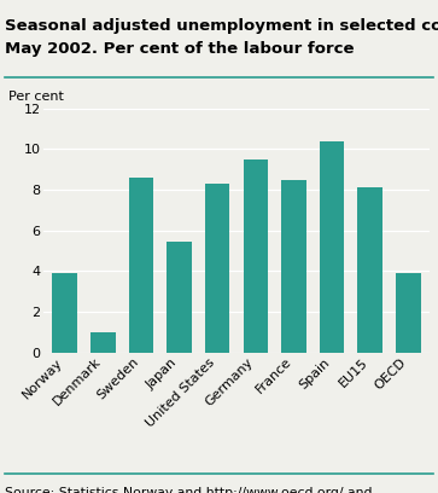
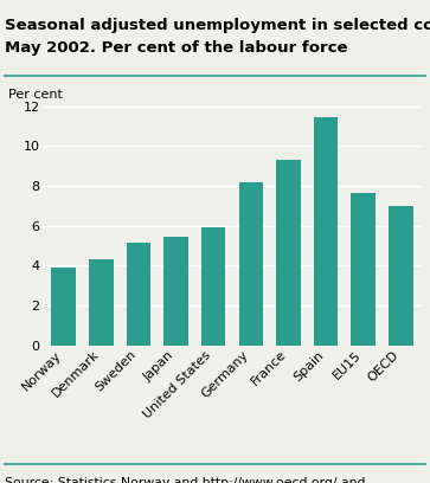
Denmark: 1.0 -> 4.3
Sweden: 8.6 -> 5.2
United States: 8.3 -> 5.9
Germany: 9.5 -> 8.2
France: 8.5 -> 9.3
Spain: 10.4 -> 11.4
EU15: 8.1 -> 7.7
OECD: 3.9 -> 7.0
